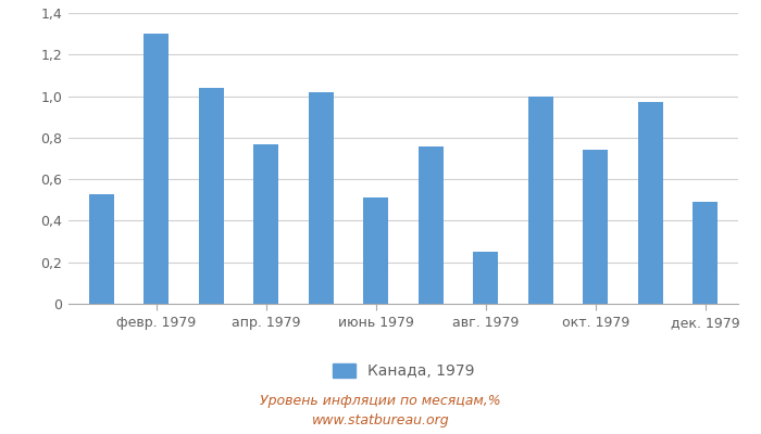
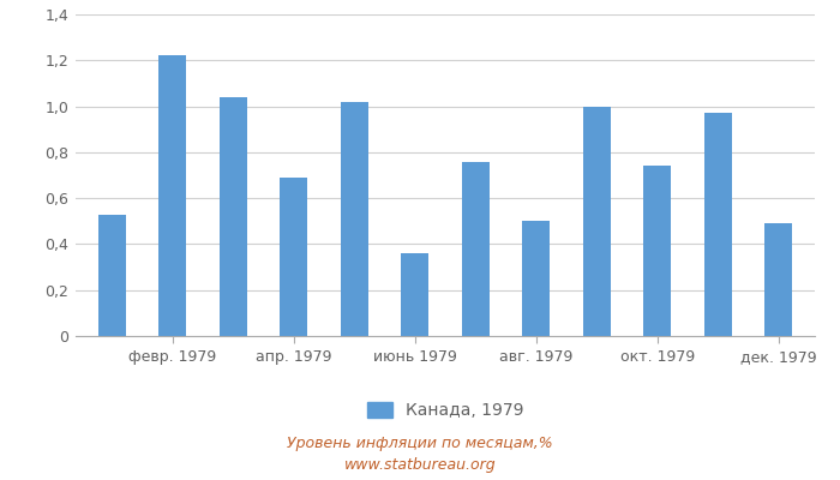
февр. 1979: 1,30 -> 1,22
апр. 1979: 0,77 -> 0,69
июнь 1979: 0,51 -> 0,36
авг. 1979: 0,25 -> 0,50
